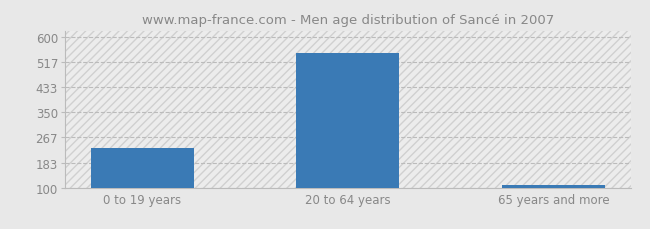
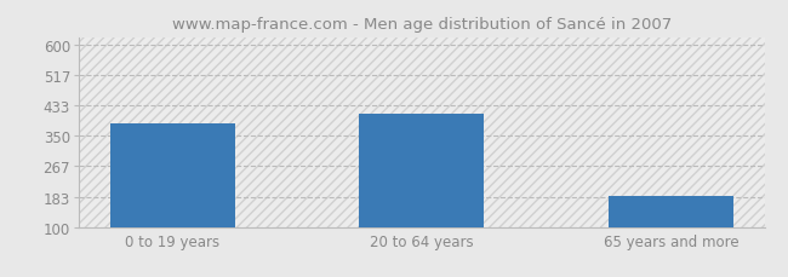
0 to 19 years: 233 -> 385
20 to 64 years: 549 -> 410
65 years and more: 107 -> 185
